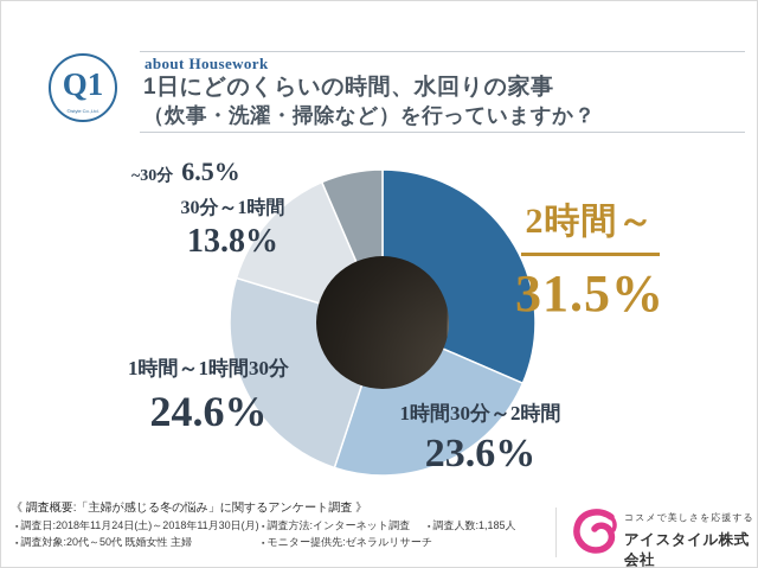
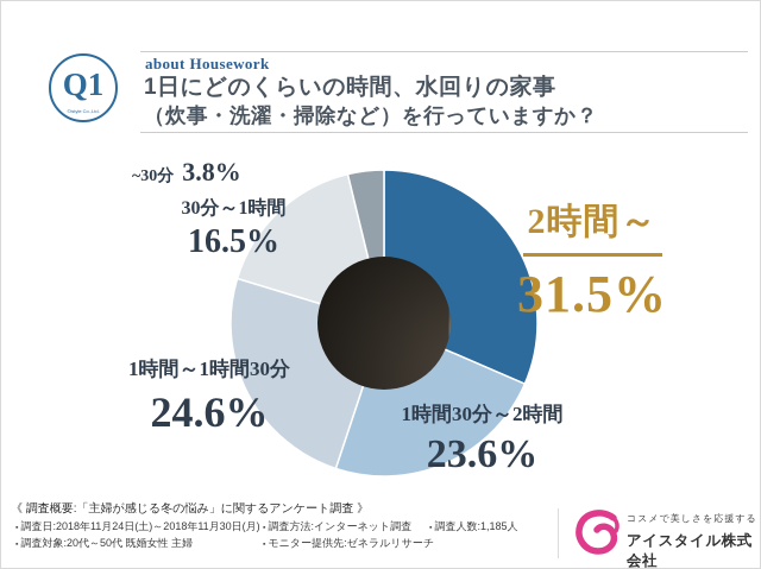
30分～1時間: 13.8% -> 16.5%
~30分: 6.5% -> 3.8%
